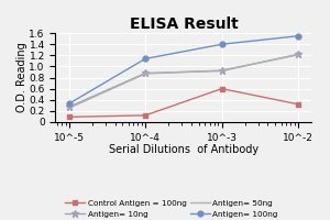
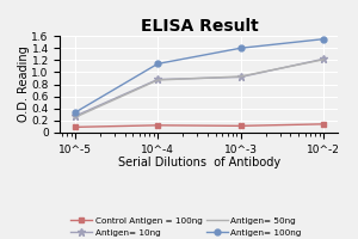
Control Antigen = 100ng/10^-3: 0.60 -> 0.11
Control Antigen = 100ng/10^-2: 0.32 -> 0.14
